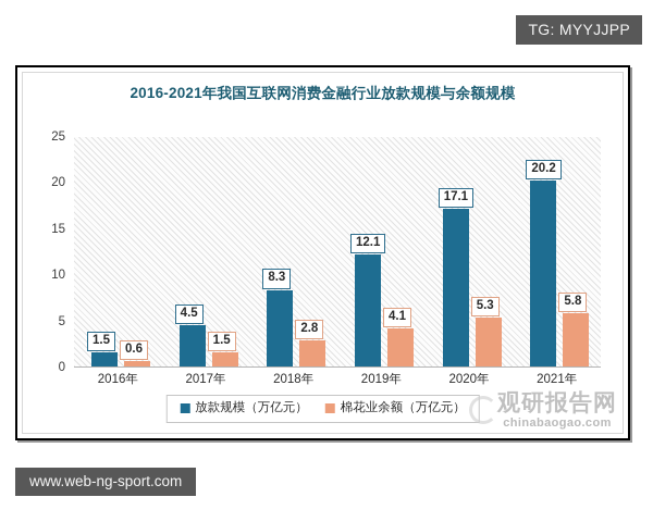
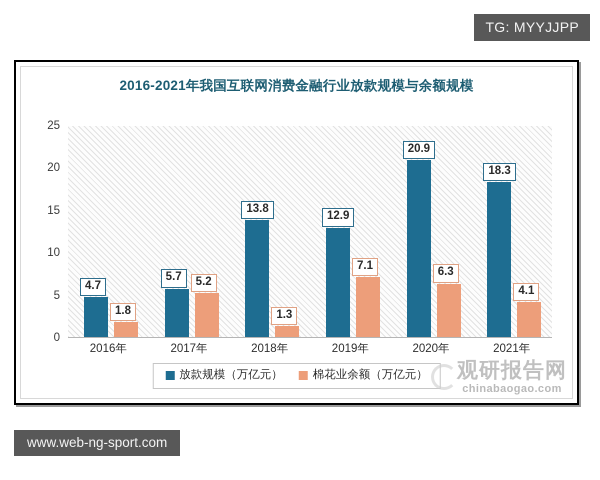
放款规模（万亿元）/2016年: 1.5 -> 4.7
棉花业余额（万亿元）/2016年: 0.6 -> 1.8
放款规模（万亿元）/2017年: 4.5 -> 5.7
棉花业余额（万亿元）/2017年: 1.5 -> 5.2
放款规模（万亿元）/2018年: 8.3 -> 13.8
棉花业余额（万亿元）/2018年: 2.8 -> 1.3
放款规模（万亿元）/2019年: 12.1 -> 12.9
棉花业余额（万亿元）/2019年: 4.1 -> 7.1
放款规模（万亿元）/2020年: 17.1 -> 20.9
棉花业余额（万亿元）/2020年: 5.3 -> 6.3
放款规模（万亿元）/2021年: 20.2 -> 18.3
棉花业余额（万亿元）/2021年: 5.8 -> 4.1
